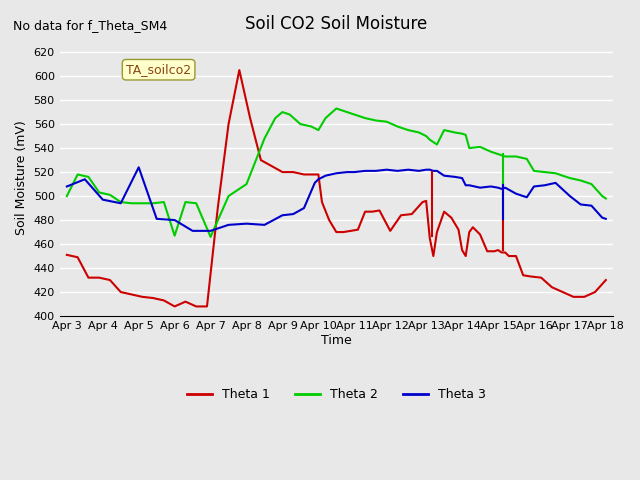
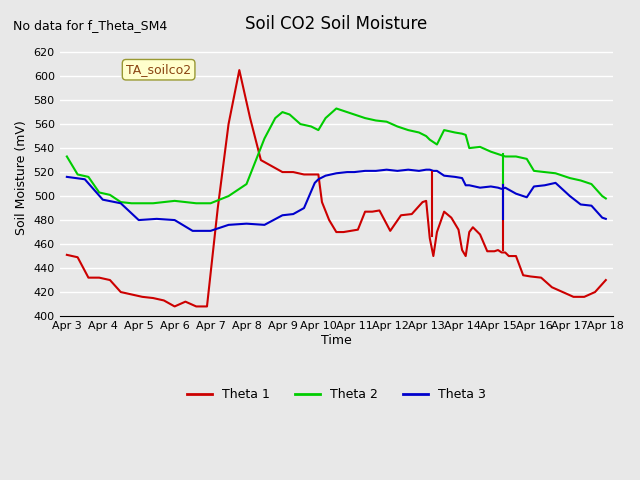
Theta 2/Apr 3: 500 -> 533
Theta 3/Apr 3: 508 -> 516
Theta 3/Apr 5: 524 -> 480
Theta 2/Apr 6: 467 -> 496
Theta 2/Apr 7: 466 -> 494
